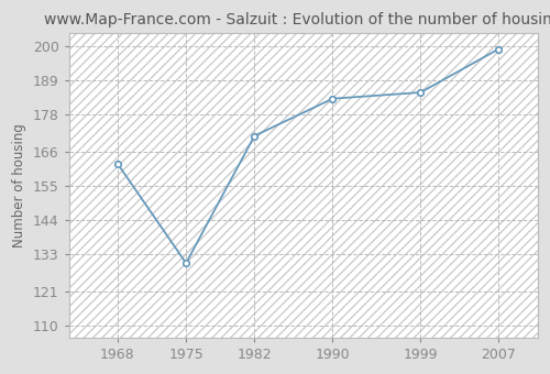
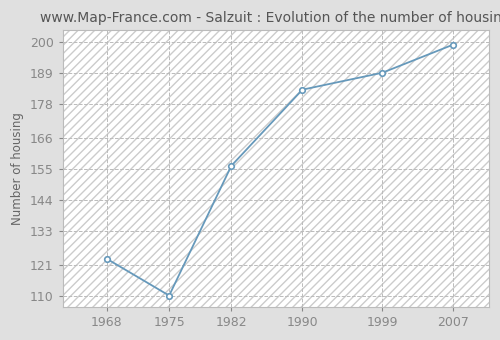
1968: 162 -> 123
1975: 130 -> 110
1982: 171 -> 156
1999: 185 -> 189
